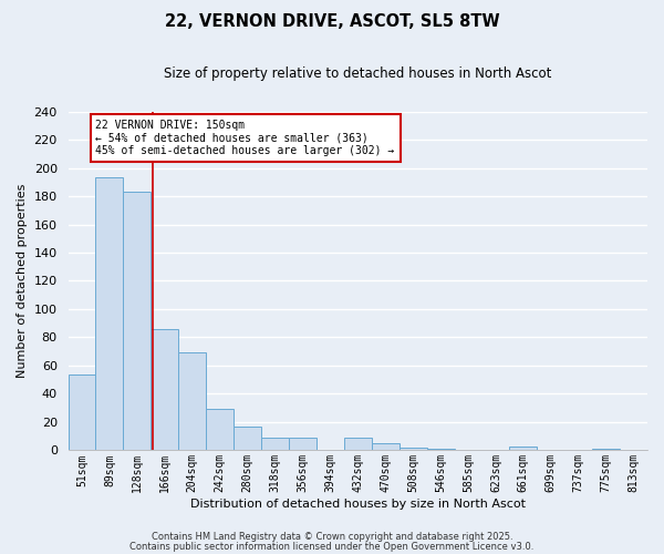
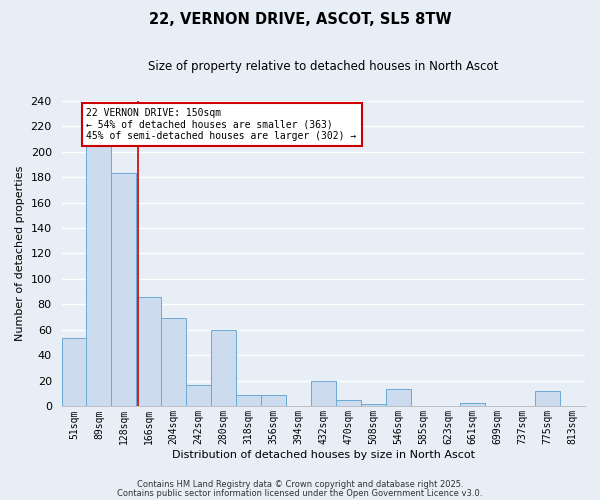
89sqm: 193 -> 204
242sqm: 29 -> 17
280sqm: 17 -> 60
432sqm: 9 -> 20
546sqm: 1 -> 14
775sqm: 1 -> 12
